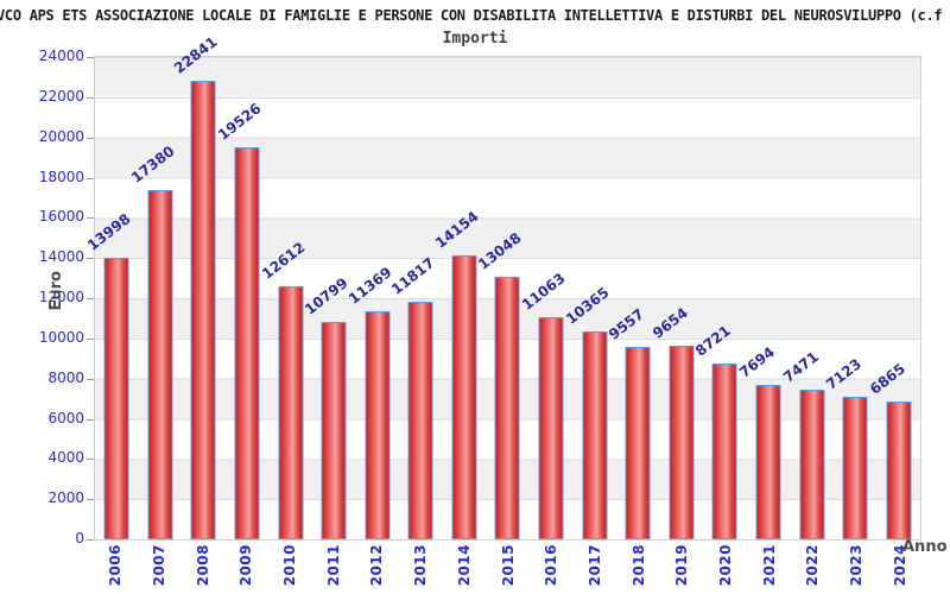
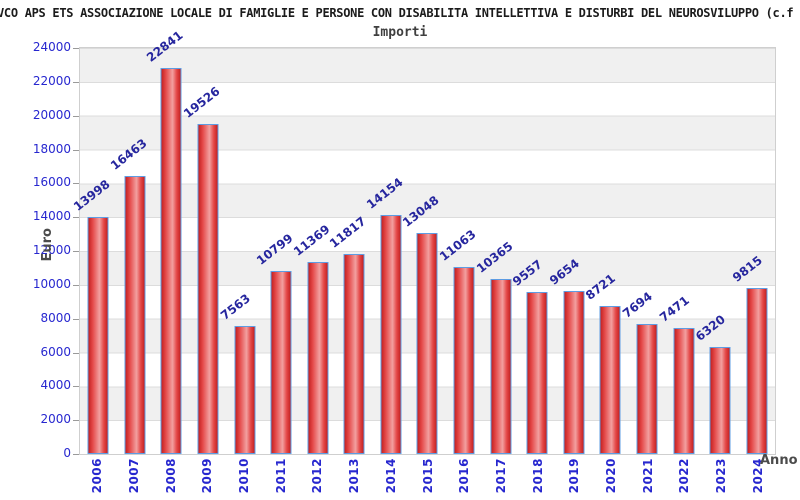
2007: 17380 -> 16463
2010: 12612 -> 7563
2023: 7123 -> 6320
2024: 6865 -> 9815
